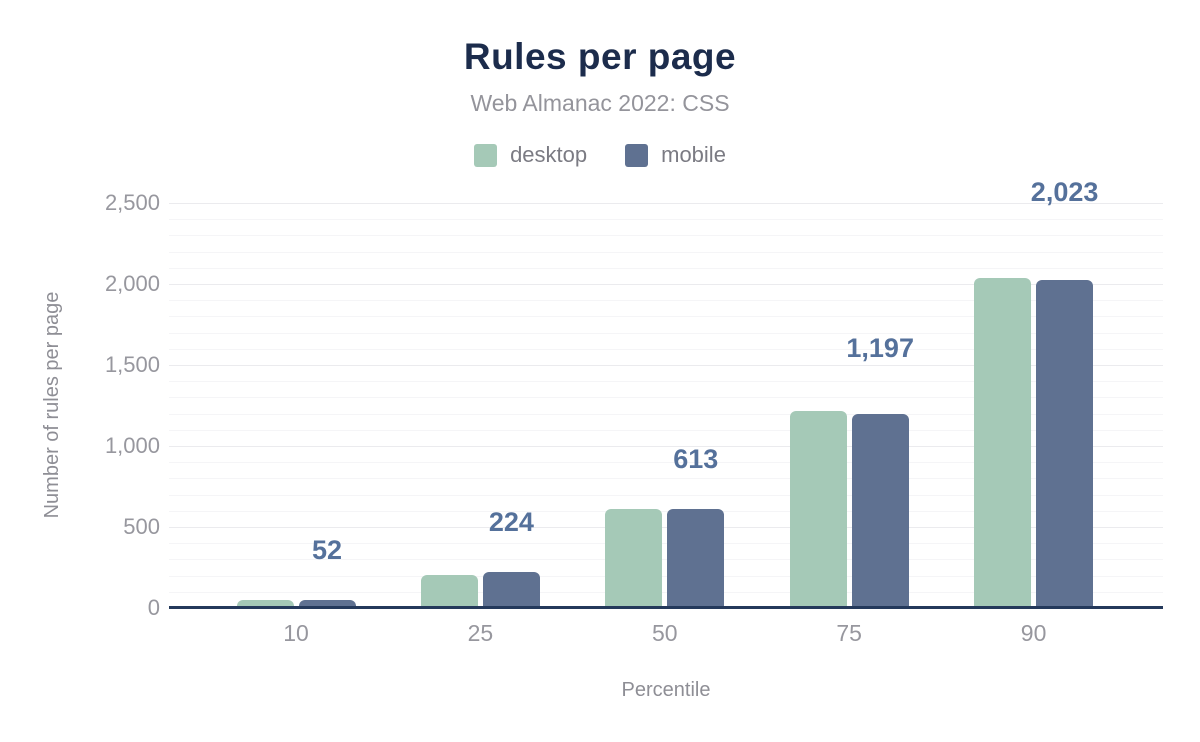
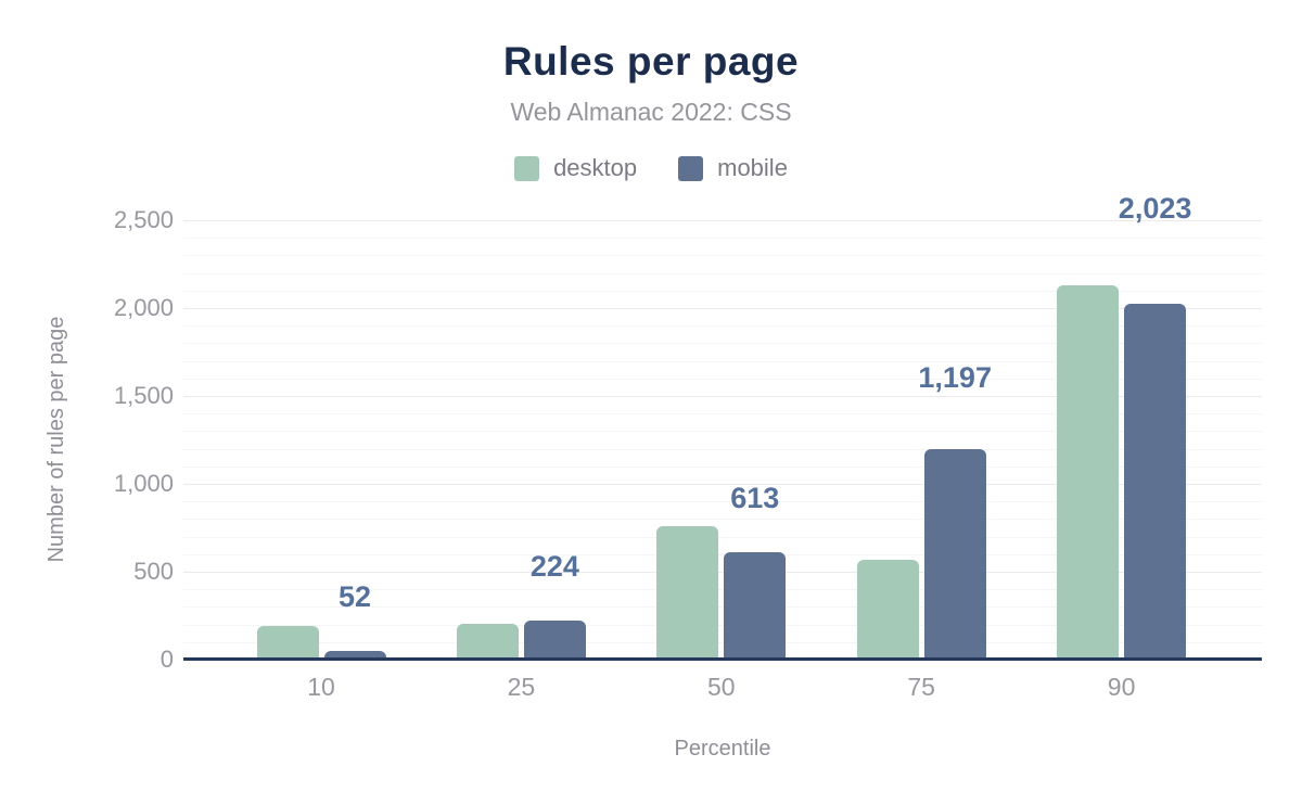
desktop/10: 50 -> 190
desktop/50: 610 -> 760
desktop/75: 1220 -> 570
desktop/90: 2040 -> 2130
